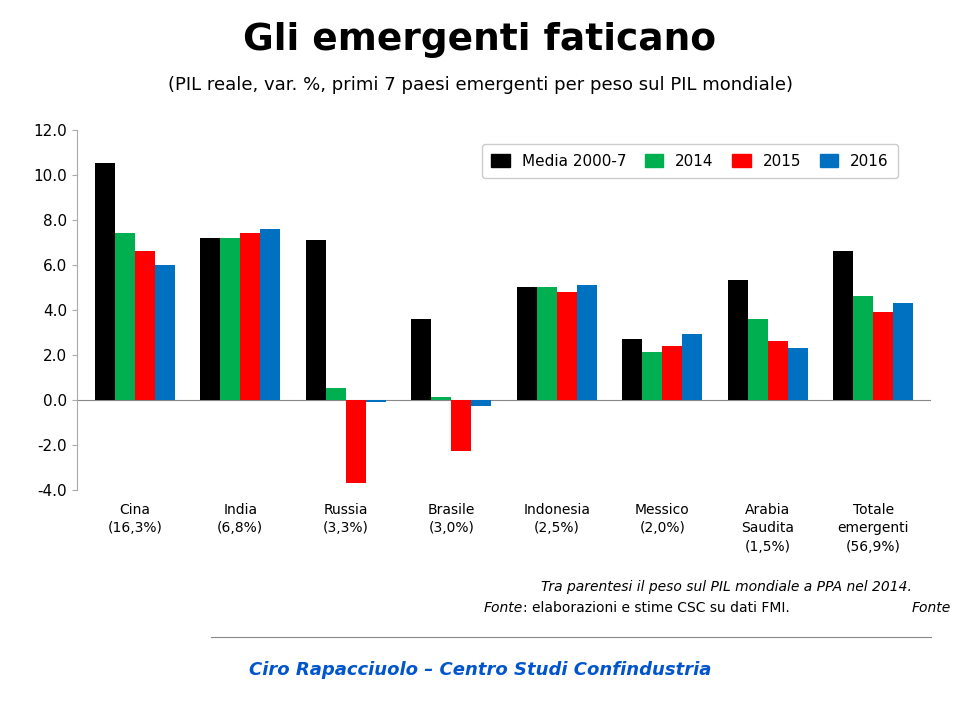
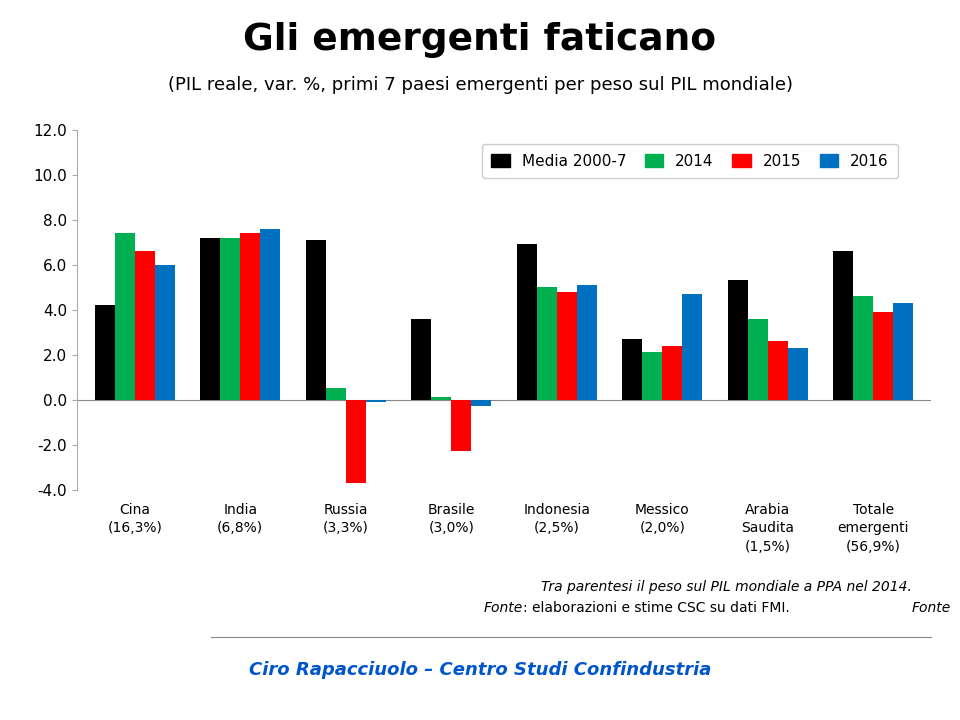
Media 2000-7/Cina (16,3%): 10.5 -> 4.2
Media 2000-7/Indonesia (2,5%): 5.0 -> 6.9
2016/Messico (2,0%): 2.9 -> 4.7
